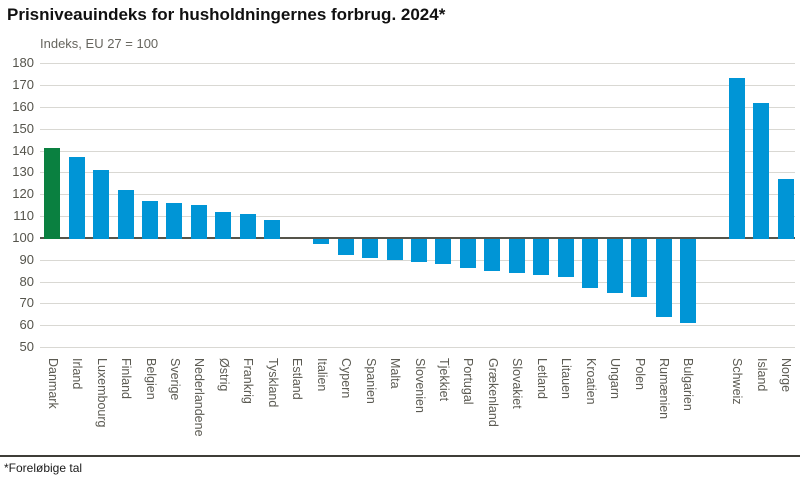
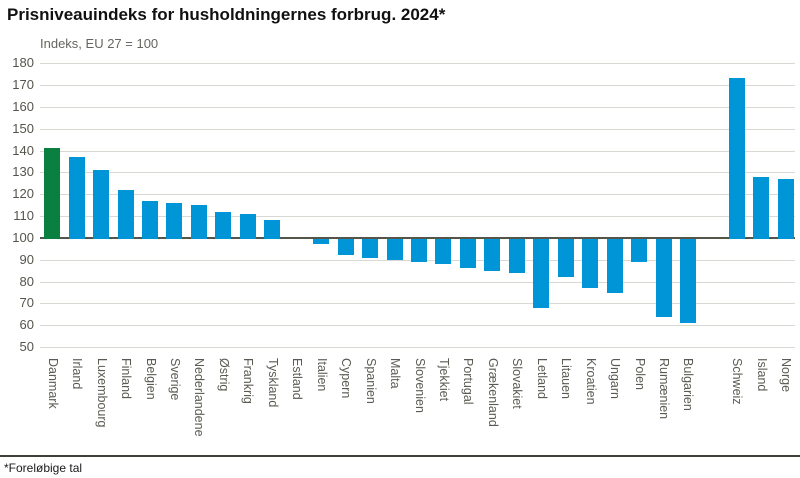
Letland: 83 -> 68
Polen: 73 -> 89
Island: 162 -> 128
